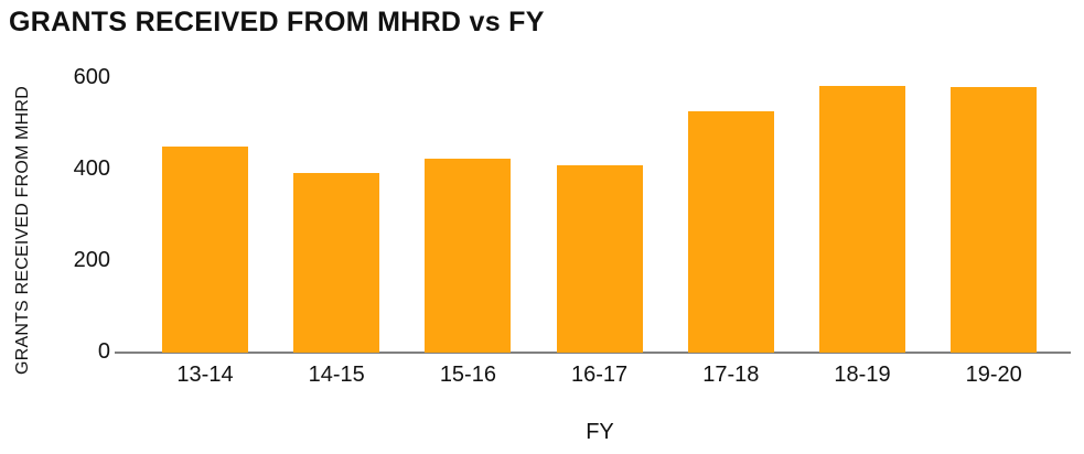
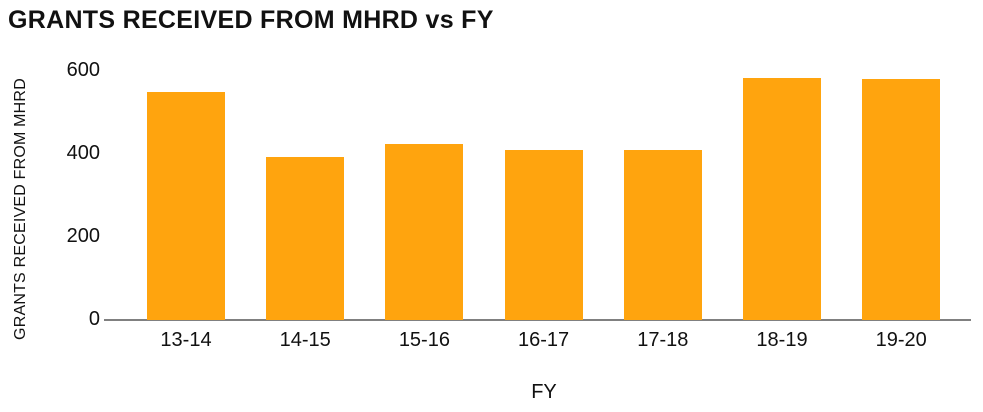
13-14: 450 -> 550
17-18: 530 -> 410
